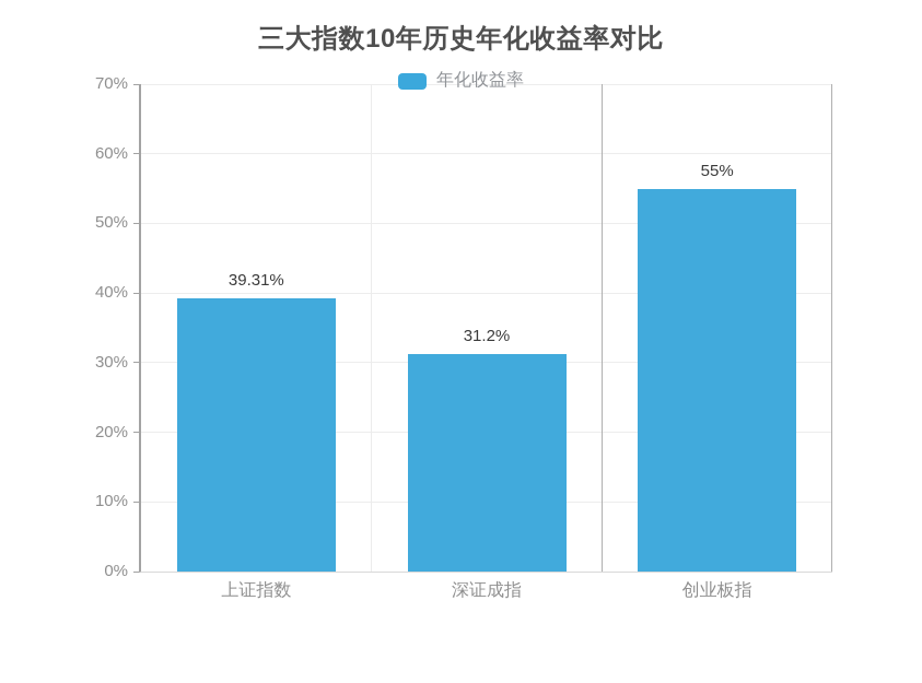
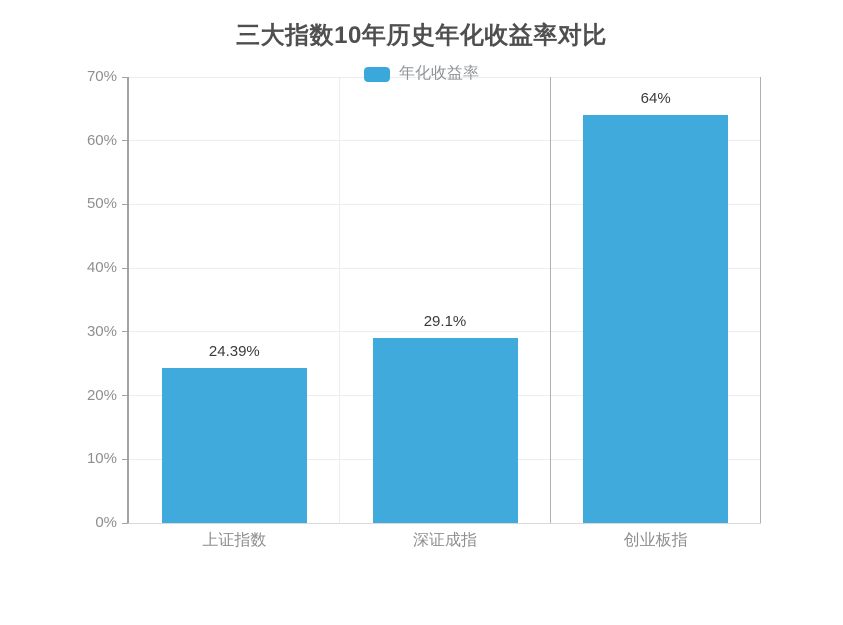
上证指数: 39.31% -> 24.39%
深证成指: 31.2% -> 29.1%
创业板指: 55% -> 64%
